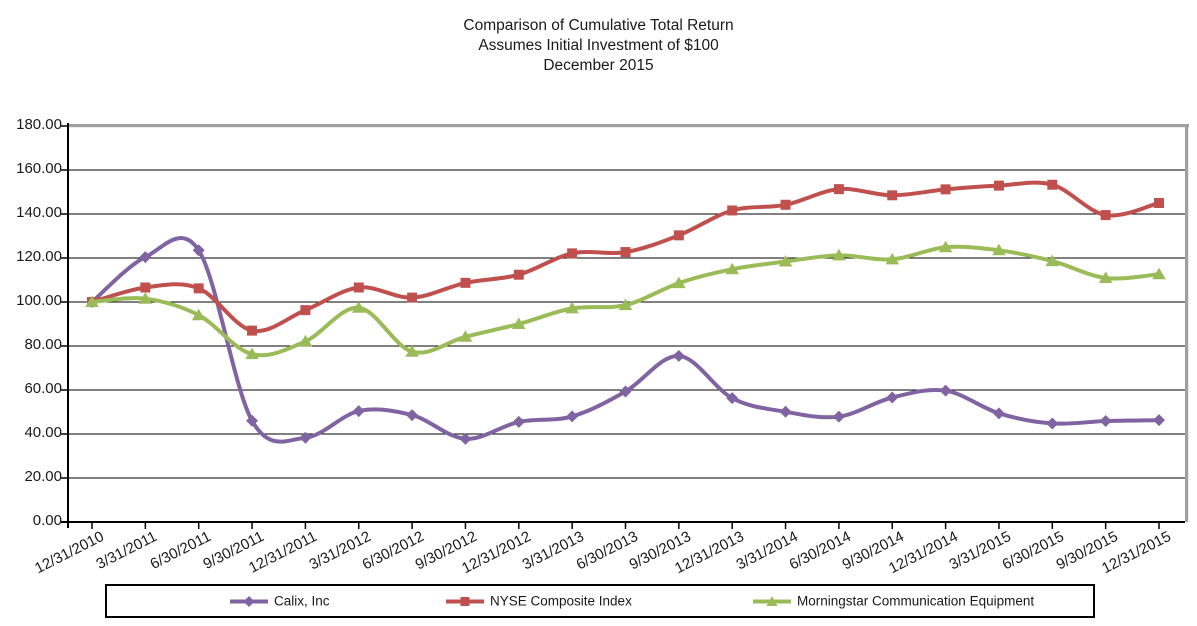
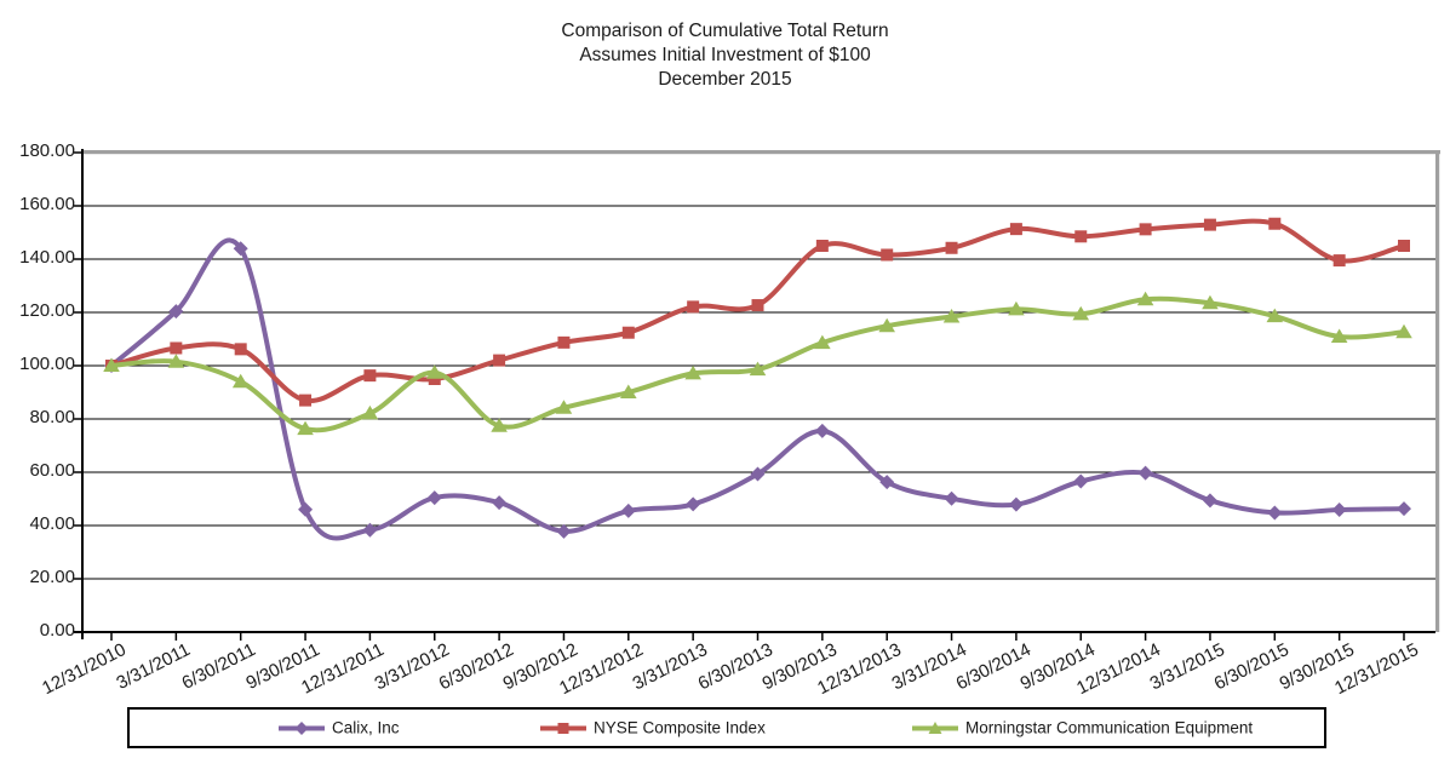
Calix, Inc/6/30/2011: 124 -> 144
NYSE Composite Index/3/31/2012: 107 -> 95
NYSE Composite Index/9/30/2013: 130 -> 145
